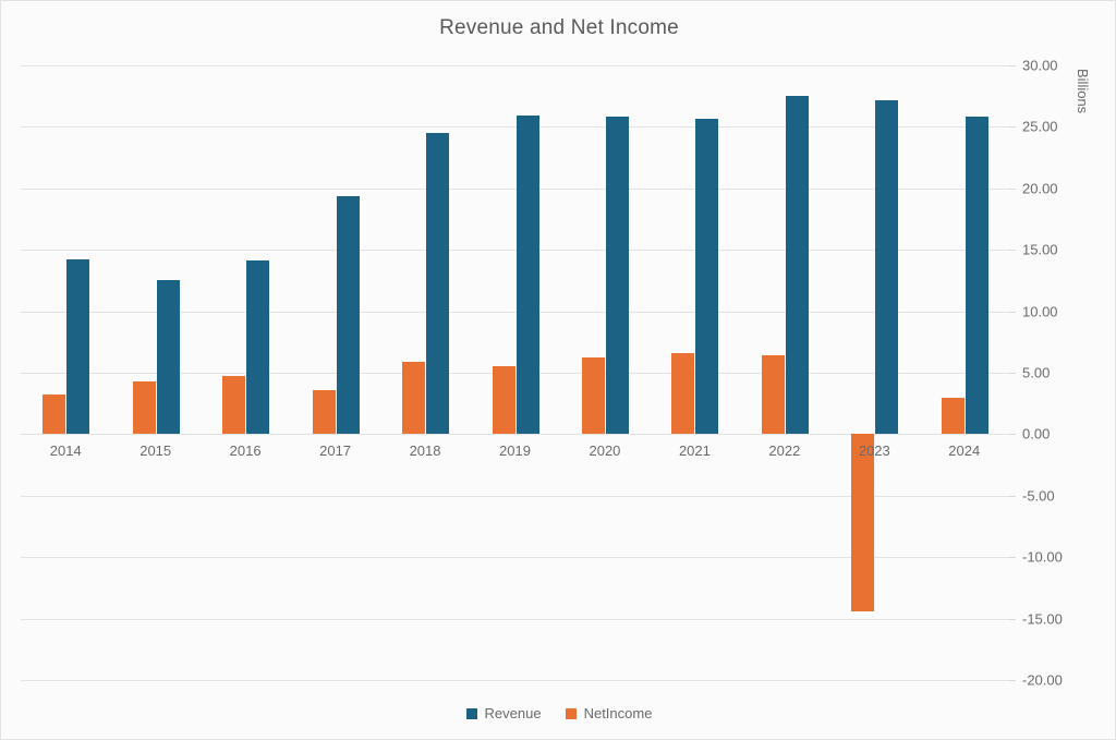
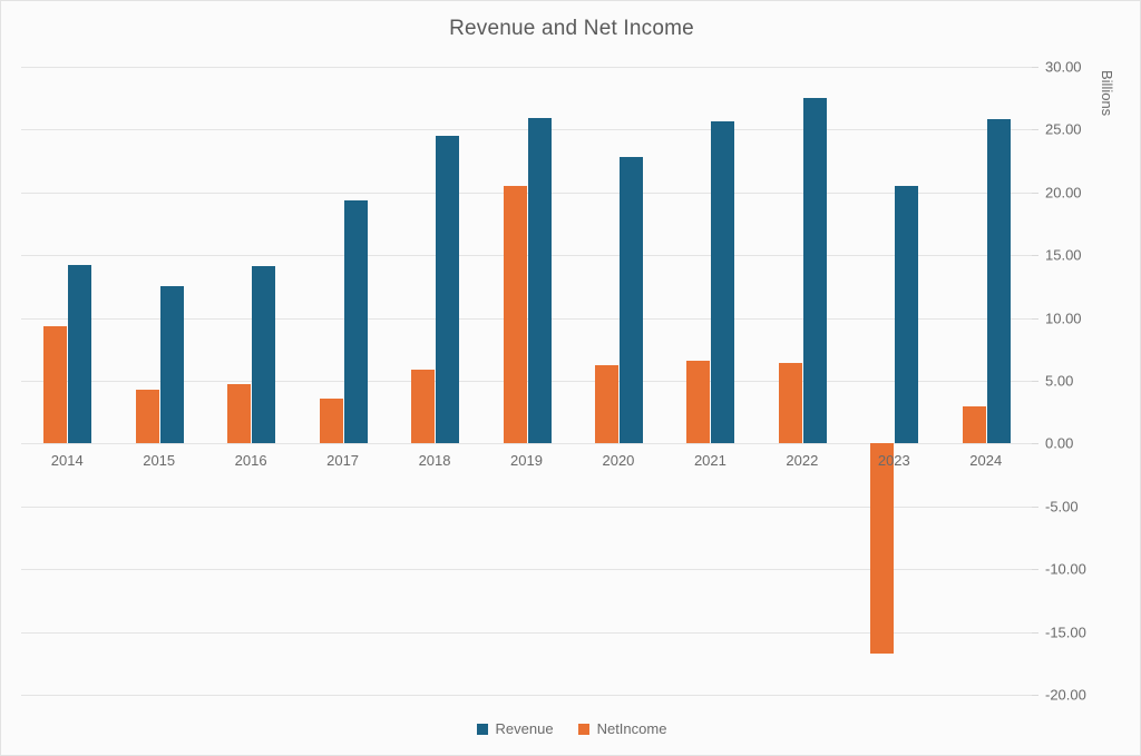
NetIncome/2014: 3.2 -> 9.3
NetIncome/2019: 5.5 -> 20.5
Revenue/2020: 25.8 -> 22.8
Revenue/2023: 27.2 -> 20.5
NetIncome/2023: -14.4 -> -16.7
